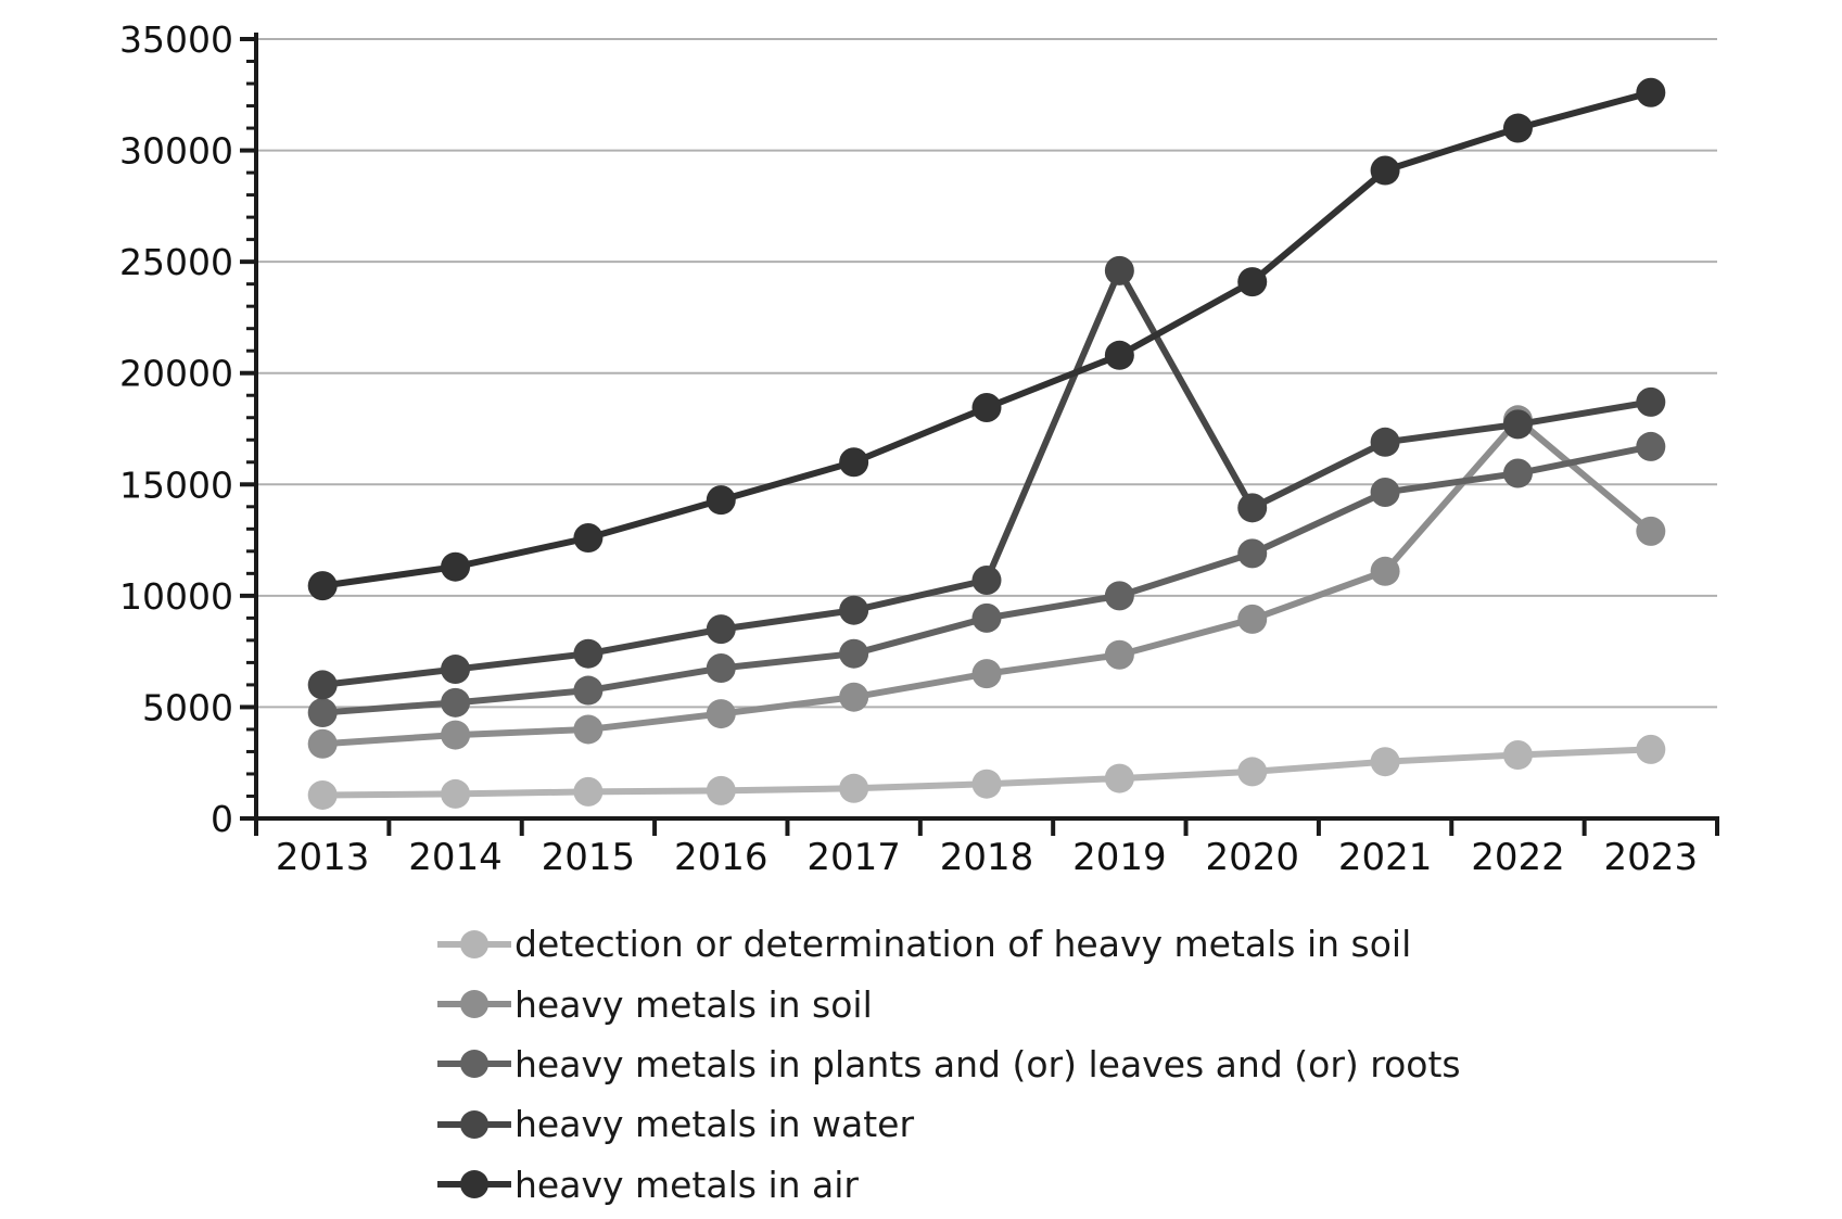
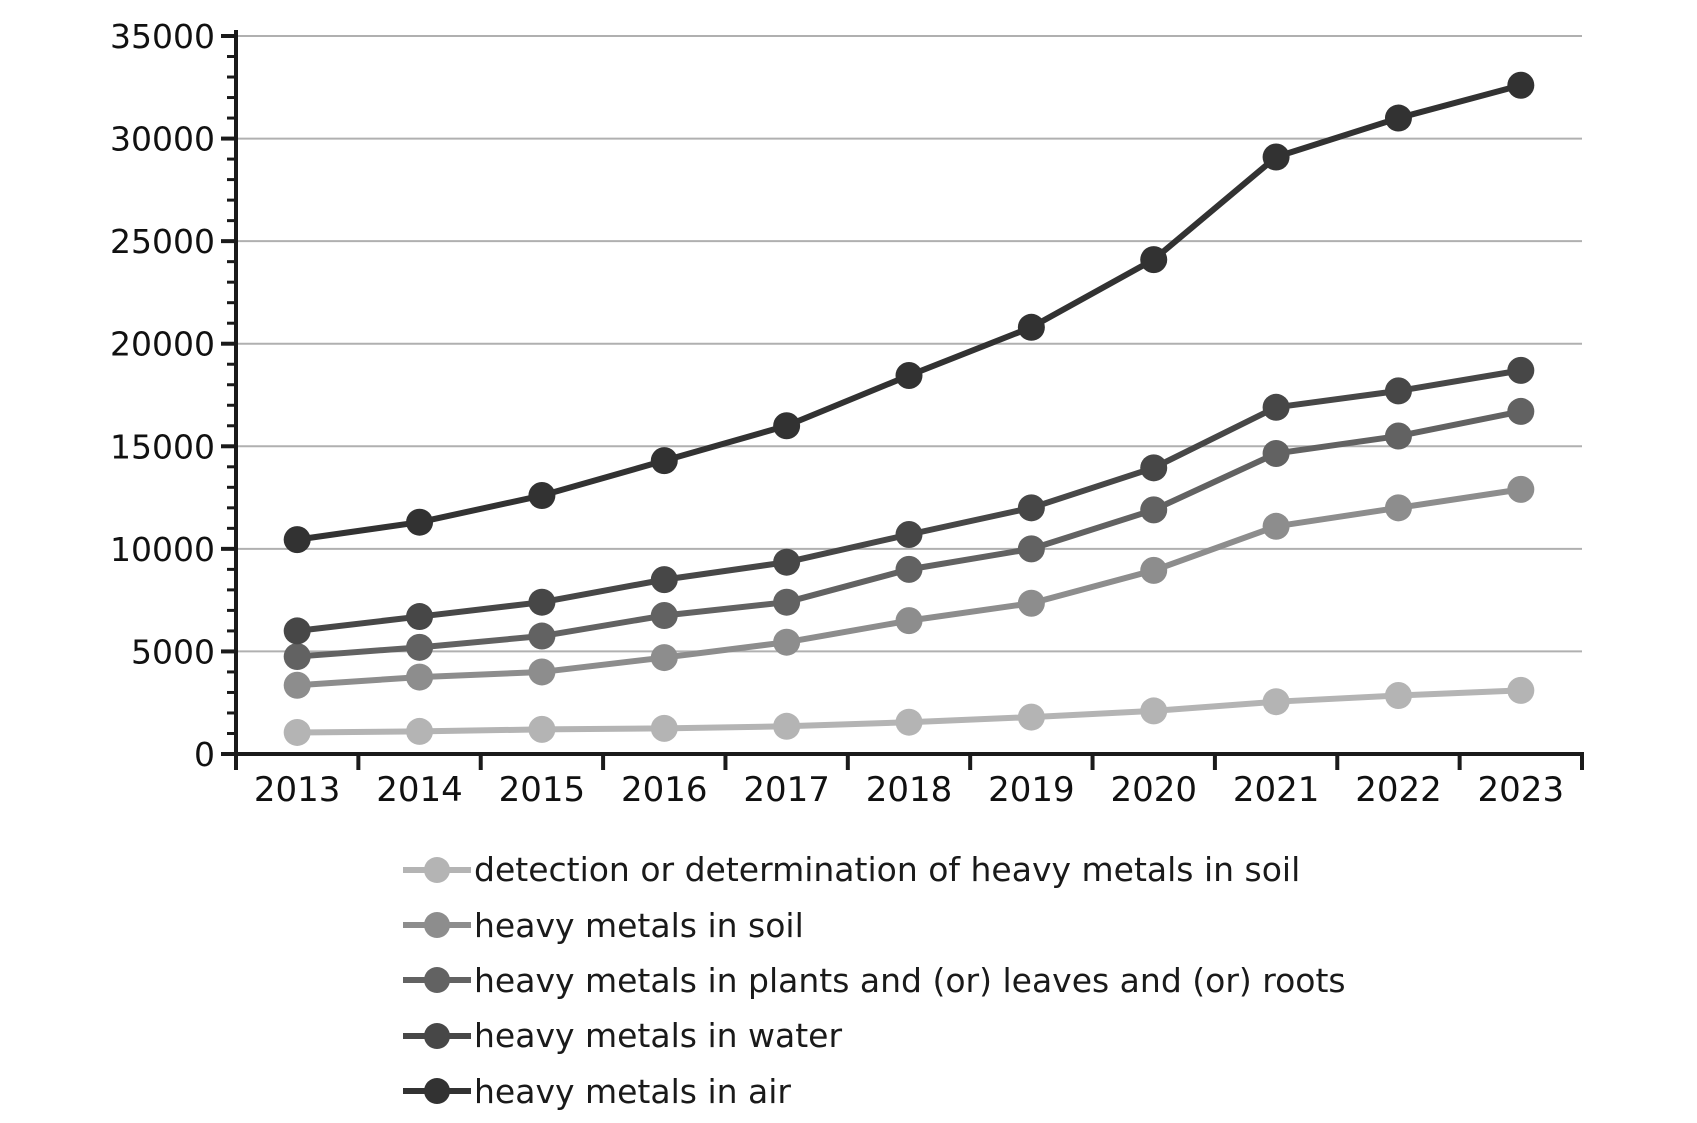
heavy metals in water/2019: 24600 -> 12000
heavy metals in soil/2022: 17900 -> 12000
